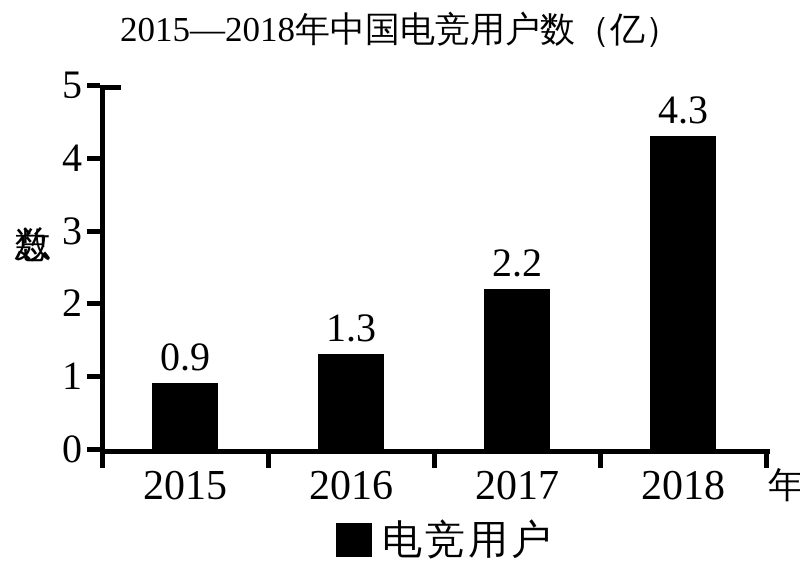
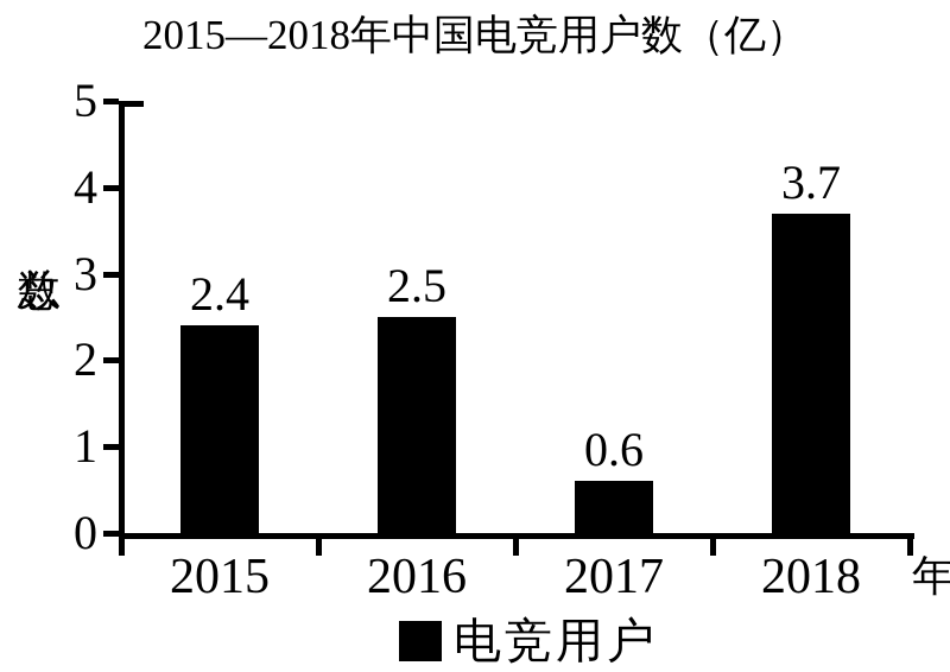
2015: 0.9 -> 2.4
2016: 1.3 -> 2.5
2017: 2.2 -> 0.6
2018: 4.3 -> 3.7
